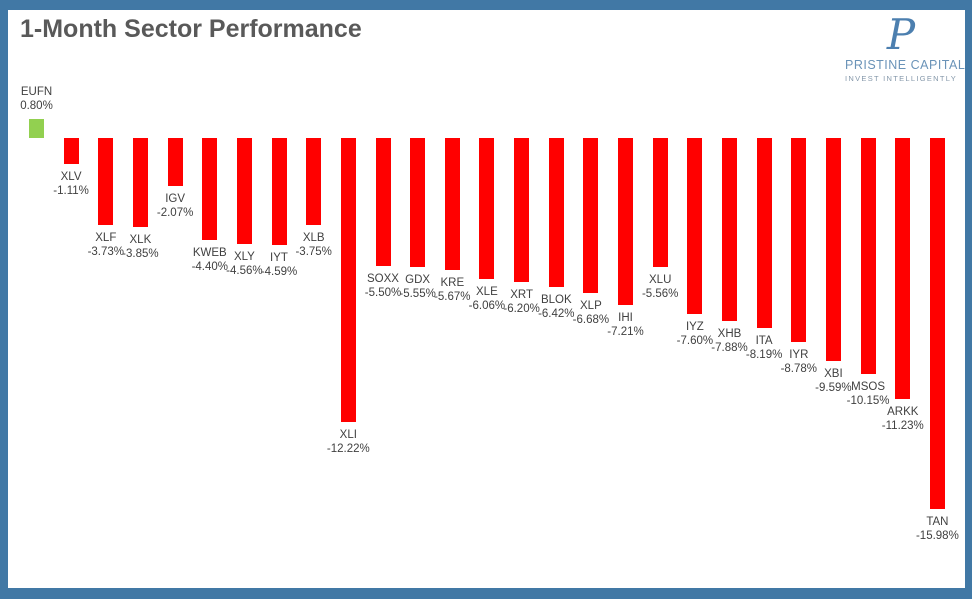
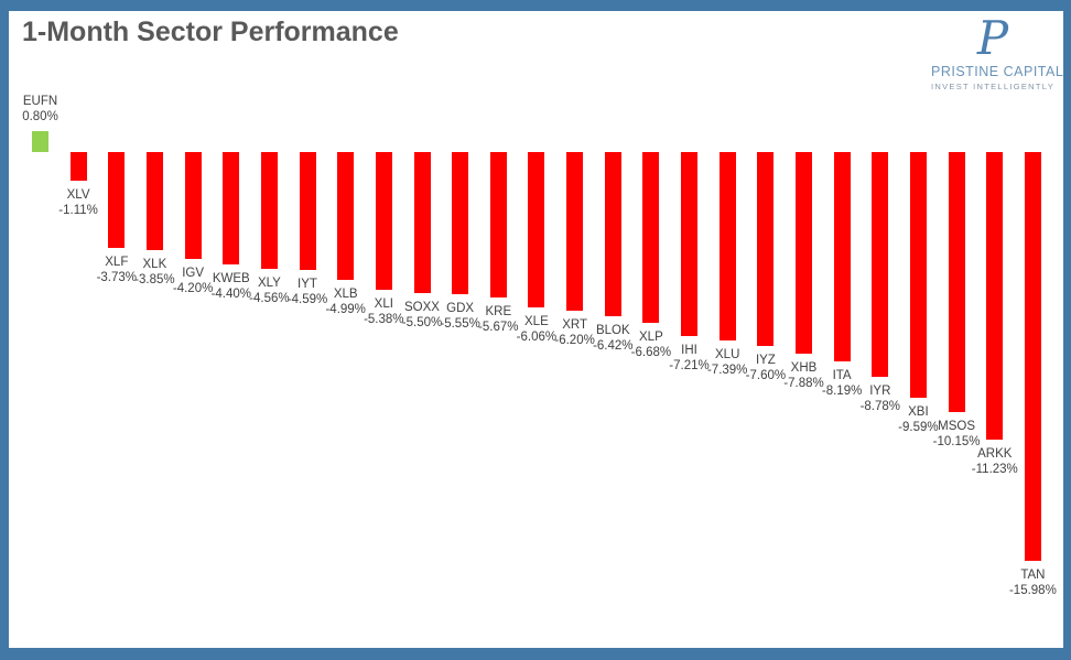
IGV: -2.07% -> -4.20%
XLB: -3.75% -> -4.99%
XLI: -12.22% -> -5.38%
XLU: -5.56% -> -7.39%
